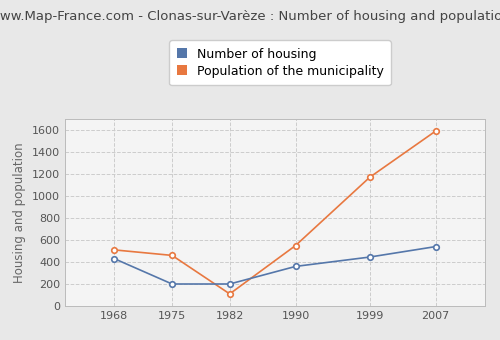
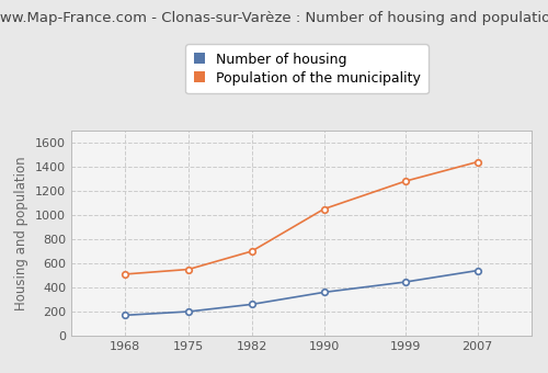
Number of housing/1968: 430 -> 170
Population of the municipality/1975: 460 -> 550
Number of housing/1982: 200 -> 260
Population of the municipality/1982: 110 -> 700
Population of the municipality/1990: 550 -> 1050
Population of the municipality/1999: 1170 -> 1280
Population of the municipality/2007: 1590 -> 1440
